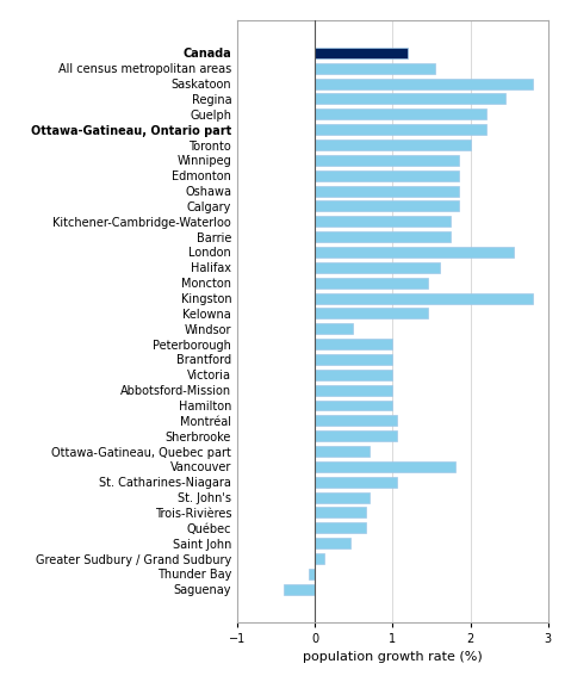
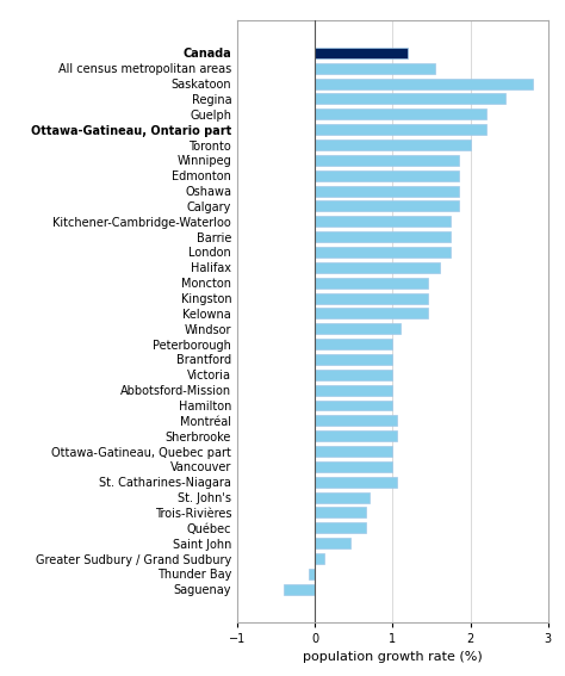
London: 2.56 -> 1.75
Kingston: 2.80 -> 1.45
Windsor: 0.48 -> 1.10
Ottawa-Gatineau, Quebec part: 0.70 -> 1.00
Vancouver: 1.80 -> 1.00
